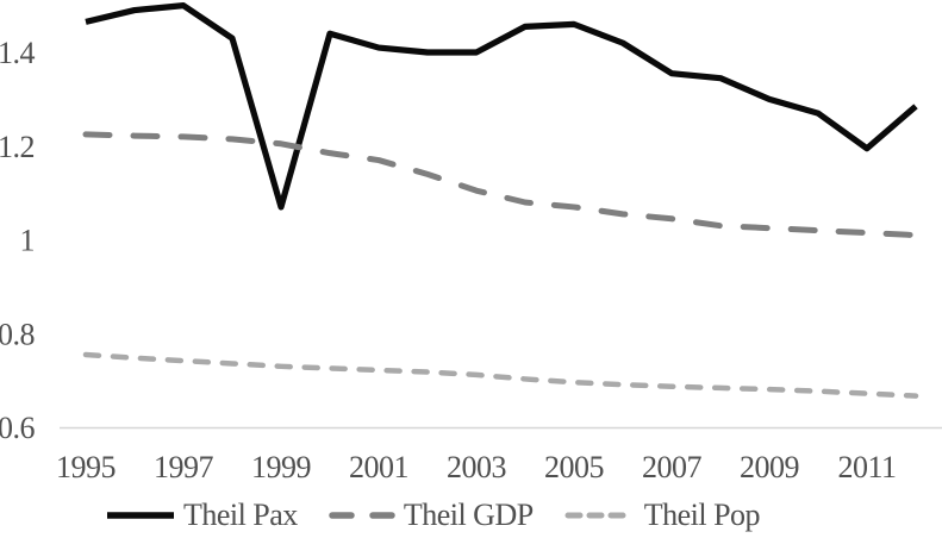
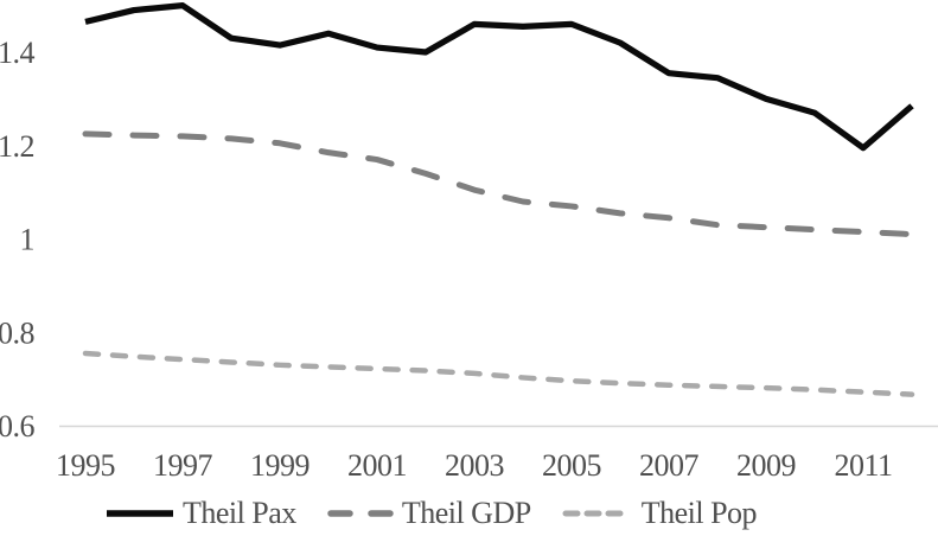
Theil Pax/1999: 1.07 -> 1.42
Theil Pax/2003: 1.40 -> 1.46
